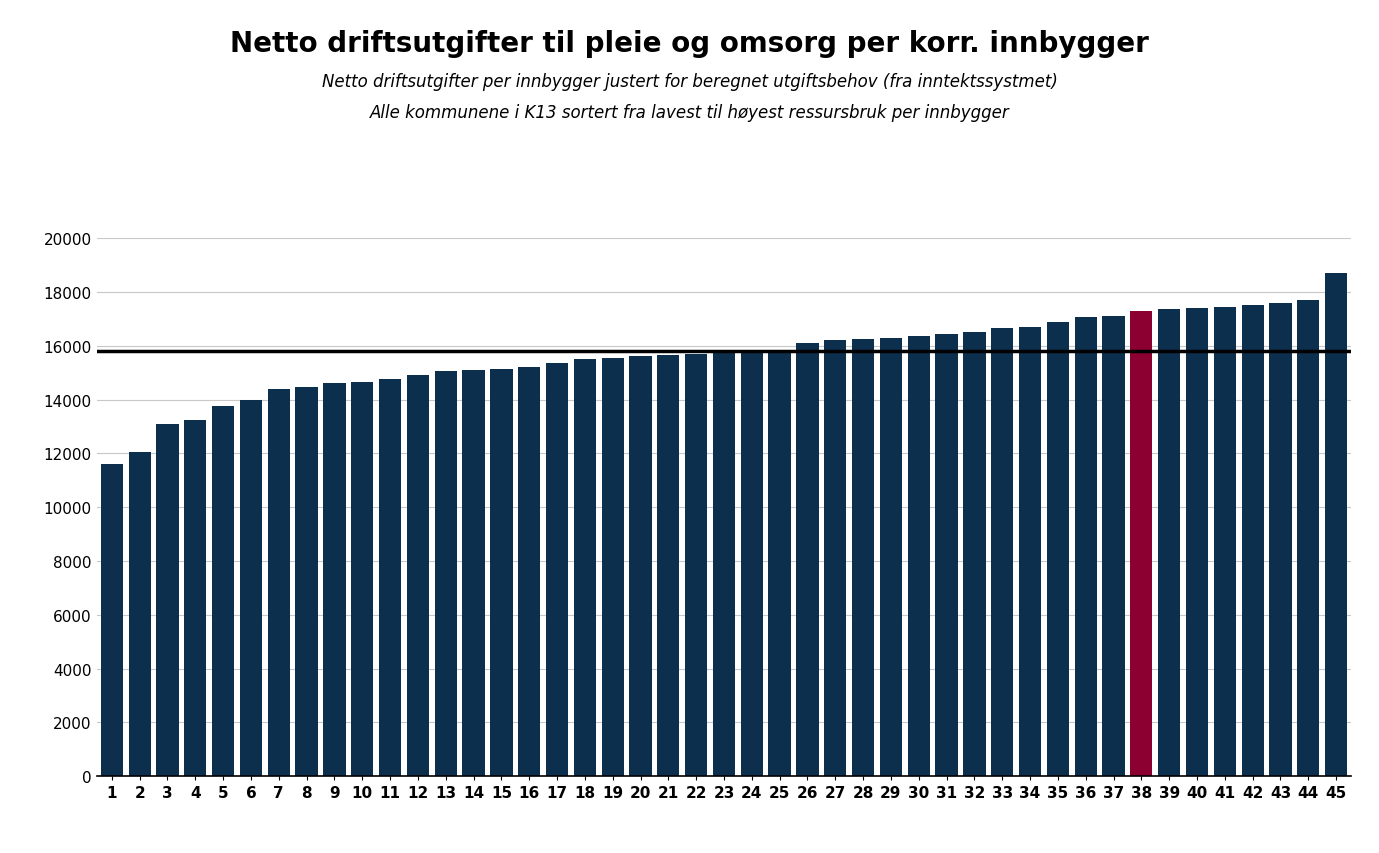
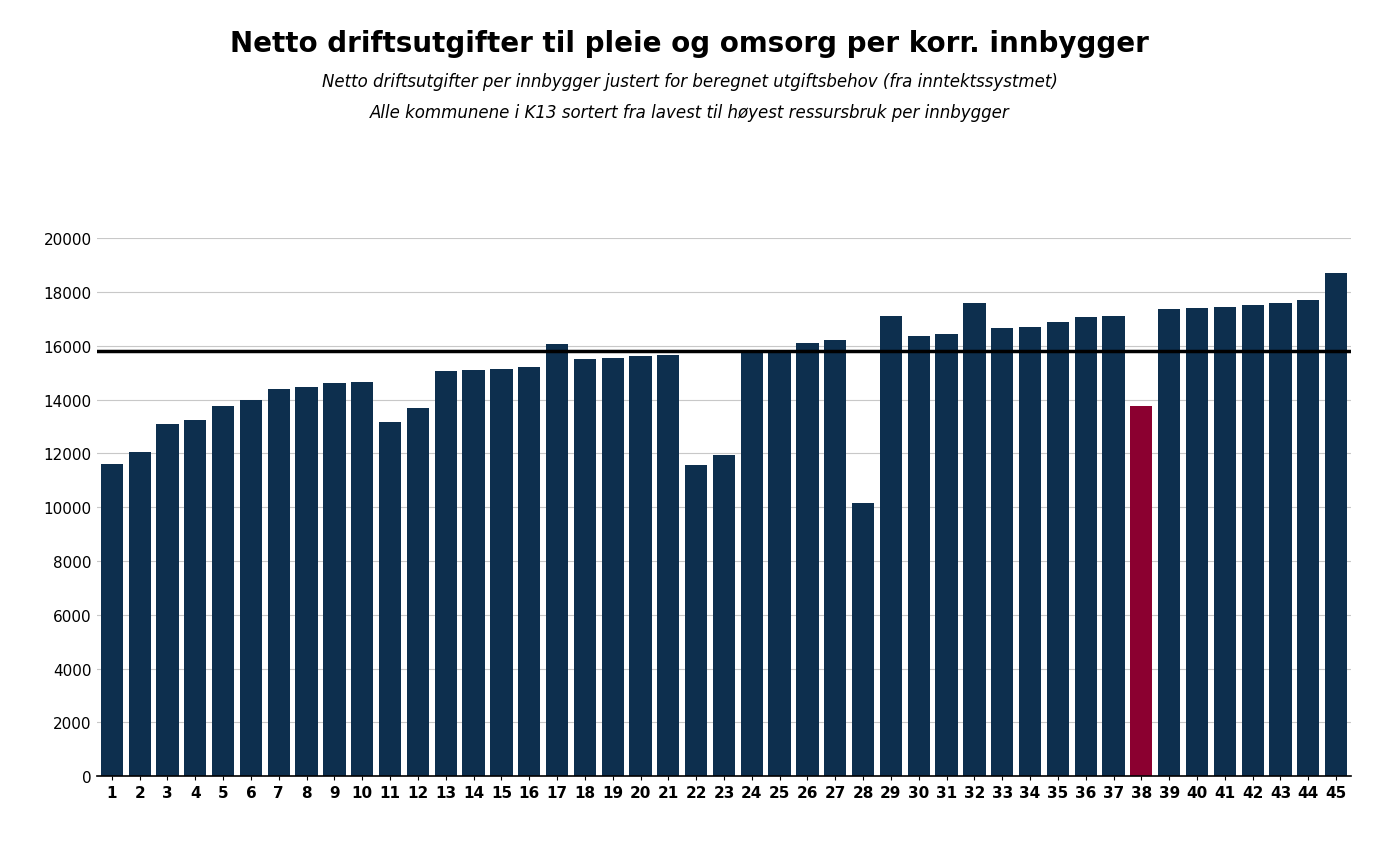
11: 14750 -> 13150
12: 14900 -> 13700
17: 15350 -> 16050
22: 15700 -> 11550
23: 15750 -> 11950
28: 16250 -> 10150
29: 16300 -> 17100
32: 16500 -> 17600
38: 17300 -> 13750
